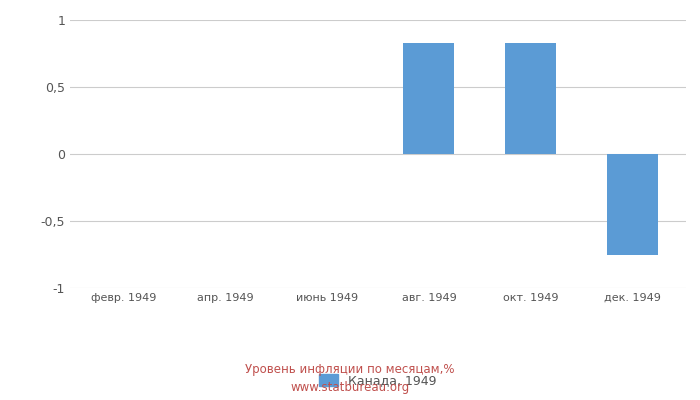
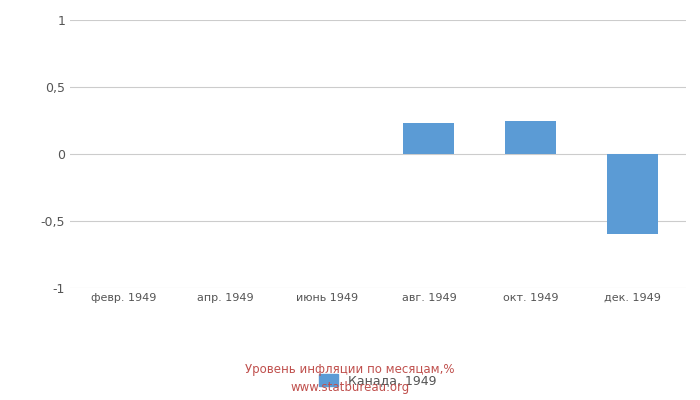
авг. 1949: 0,83 -> 0,23
окт. 1949: 0,83 -> 0,25
дек. 1949: -0,75 -> -0,60
